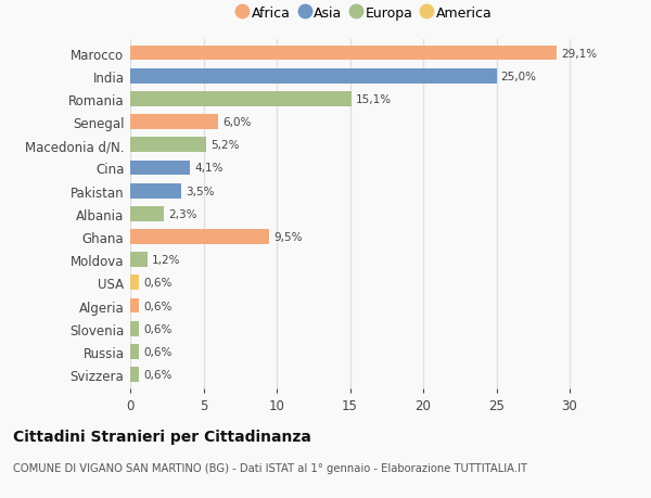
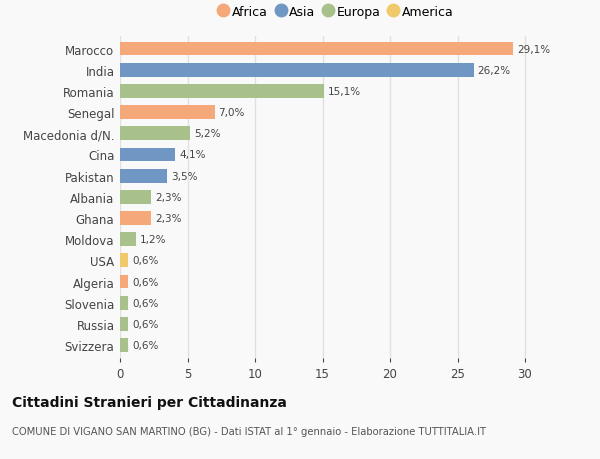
India: 25,0% -> 26,2%
Senegal: 6,0% -> 7,0%
Ghana: 9,5% -> 2,3%
